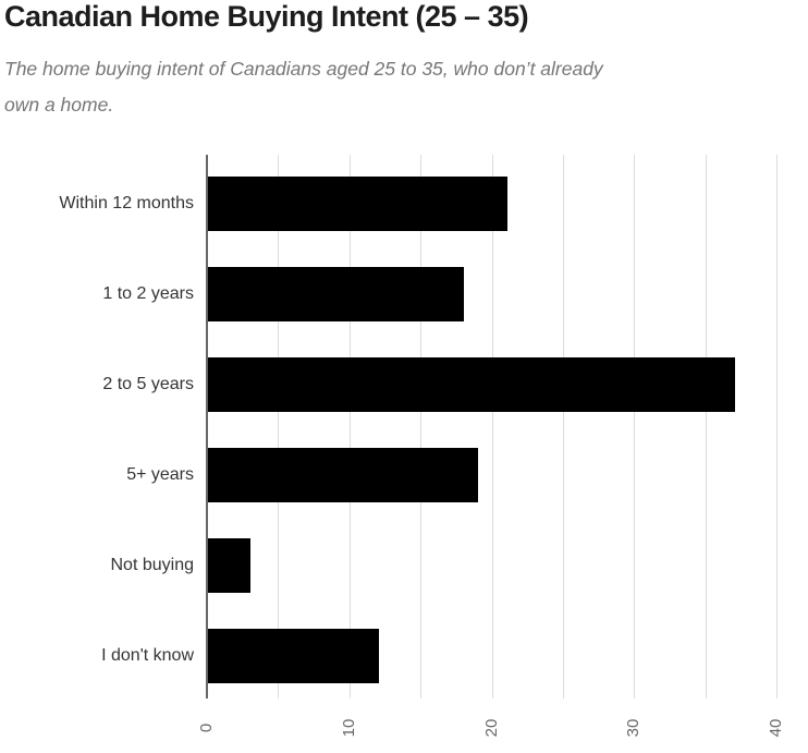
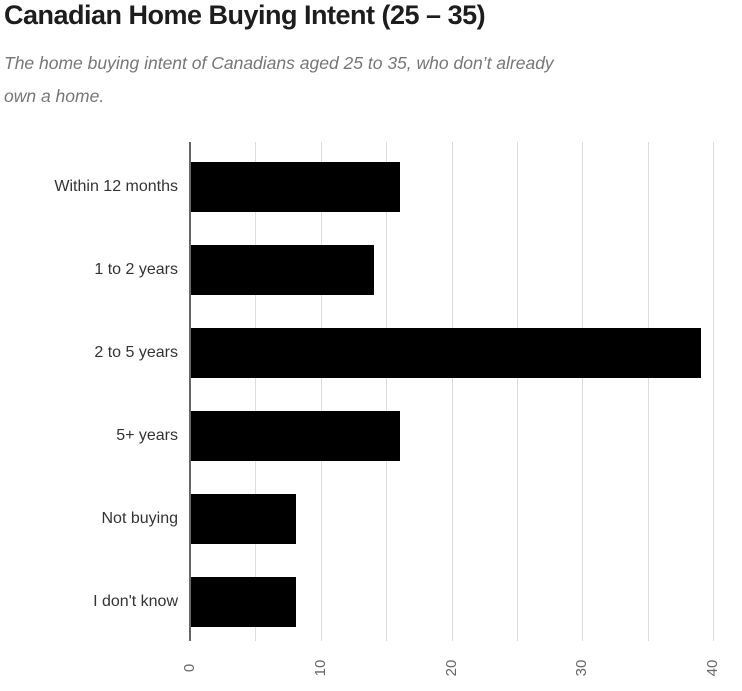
Within 12 months: 21 -> 16
1 to 2 years: 18 -> 14
2 to 5 years: 37 -> 39
5+ years: 19 -> 16
Not buying: 3 -> 8
I don't know: 12 -> 8
